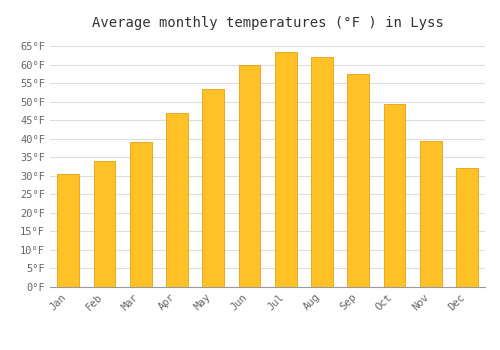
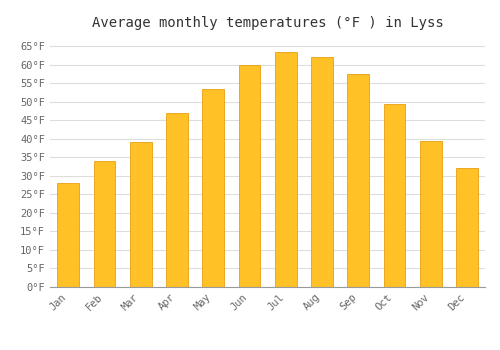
Jan: 30.5°F -> 28.0°F
